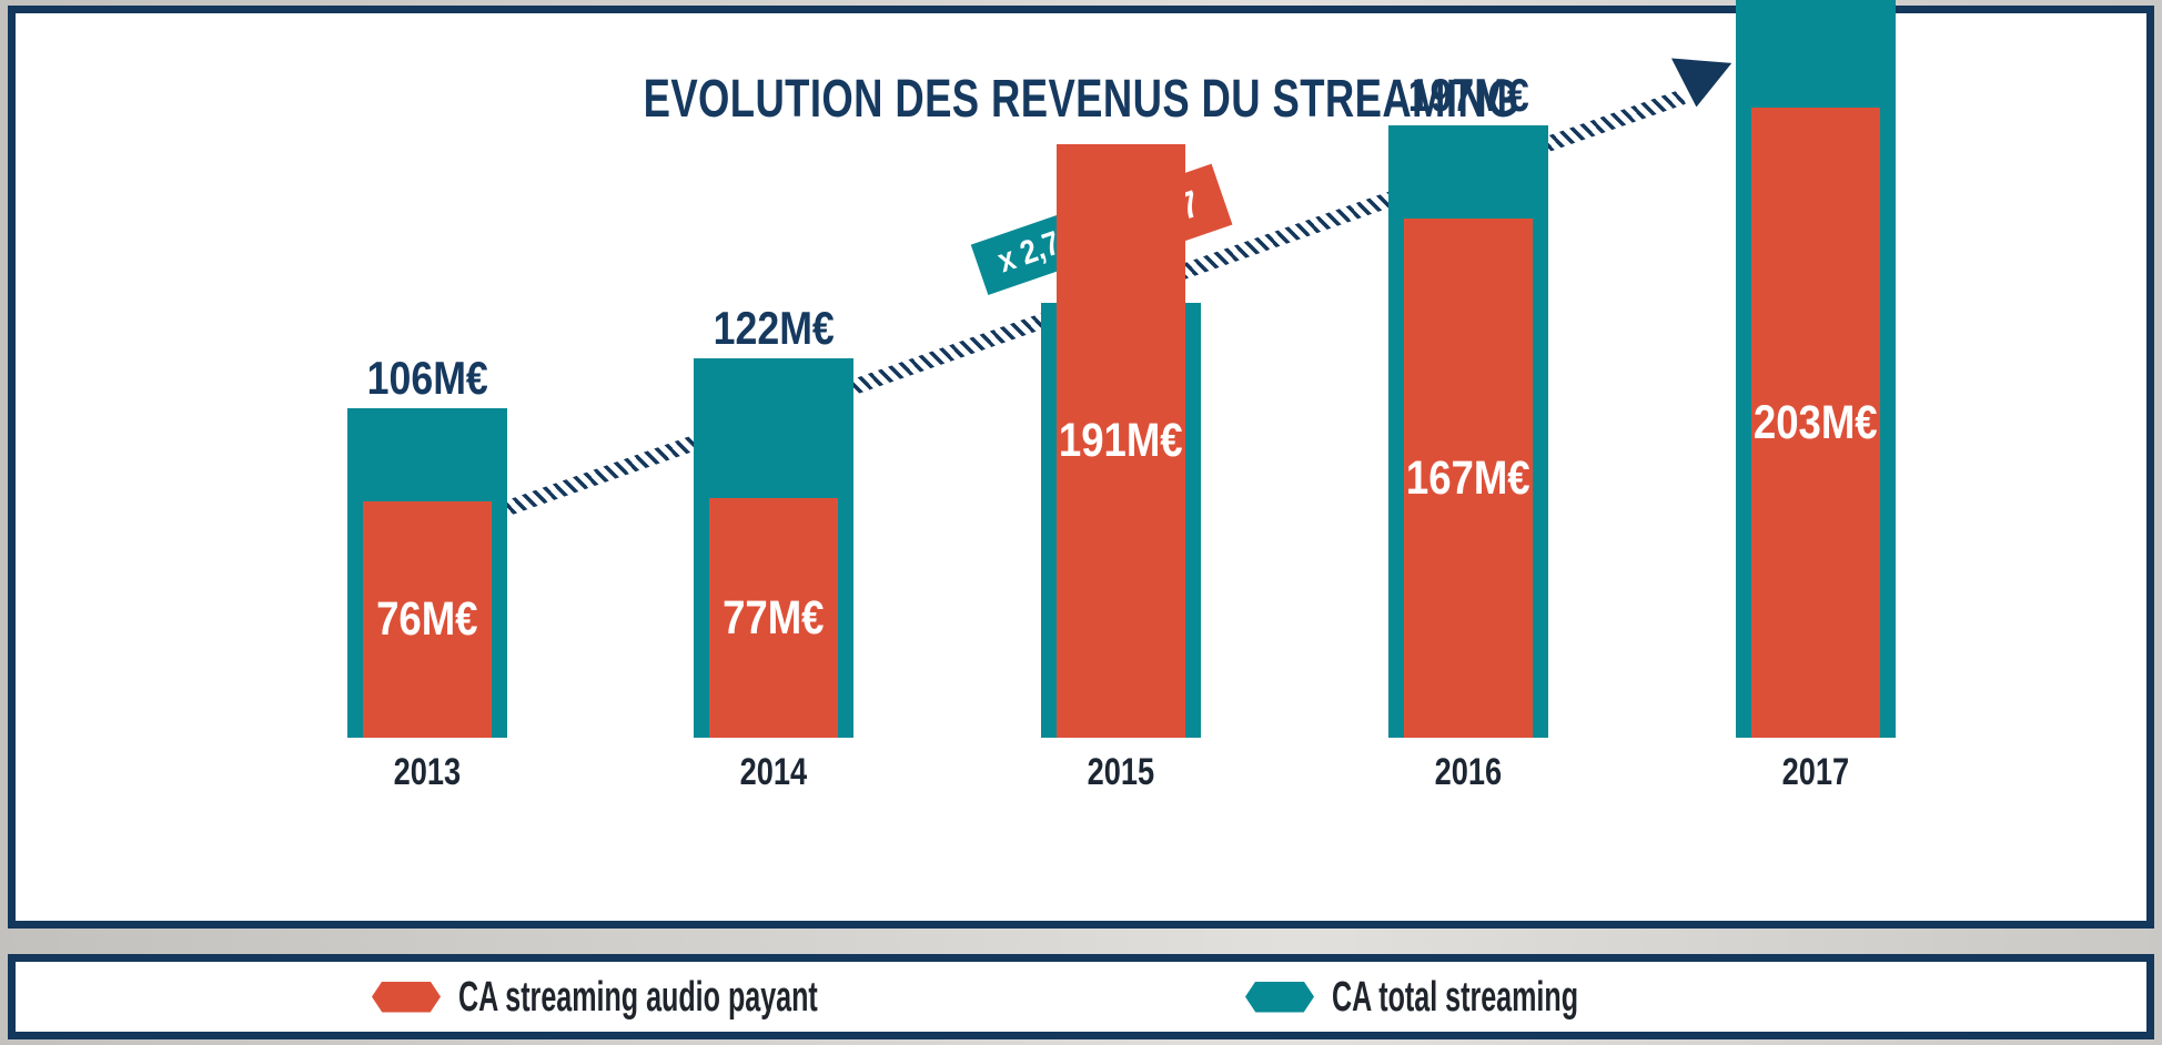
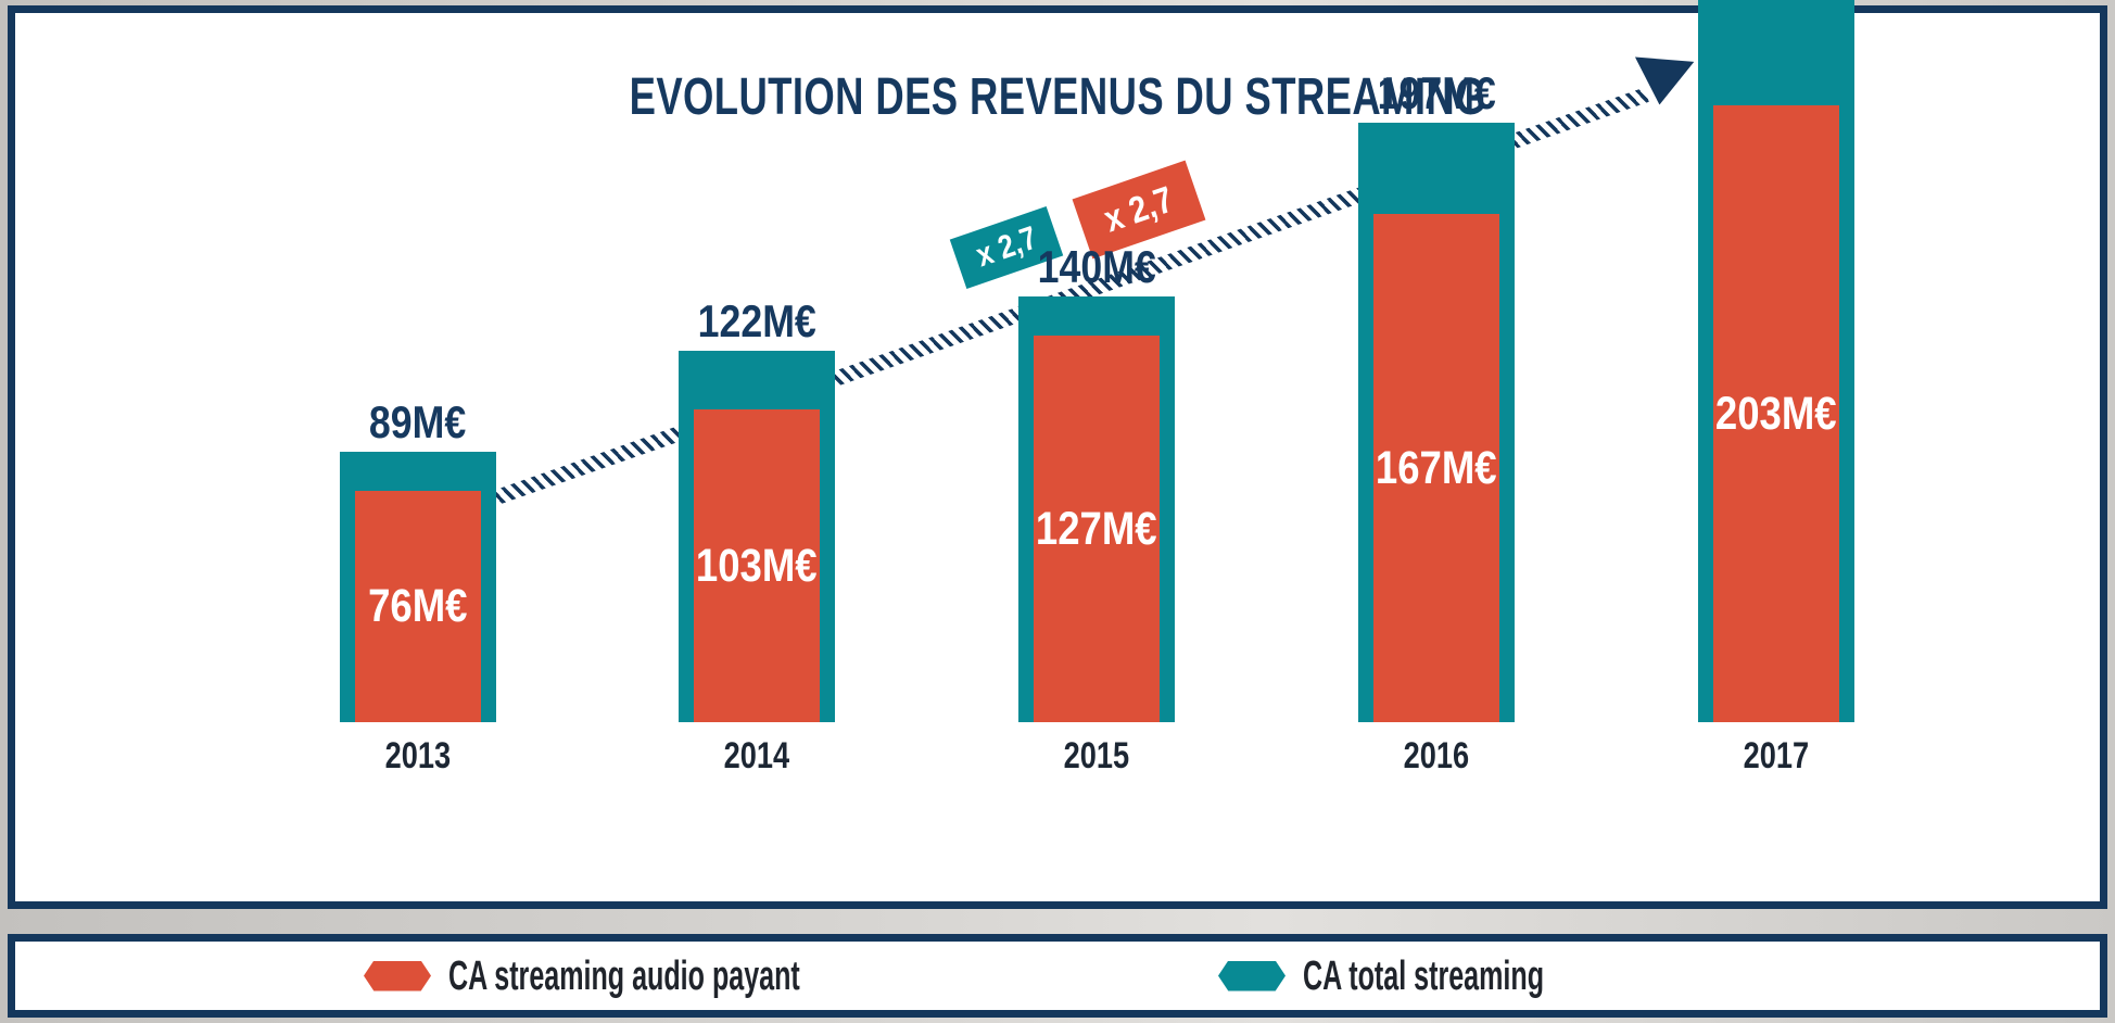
CA total streaming/2013: 106 -> 89
CA streaming audio payant/2014: 77 -> 103
CA streaming audio payant/2015: 191 -> 127
